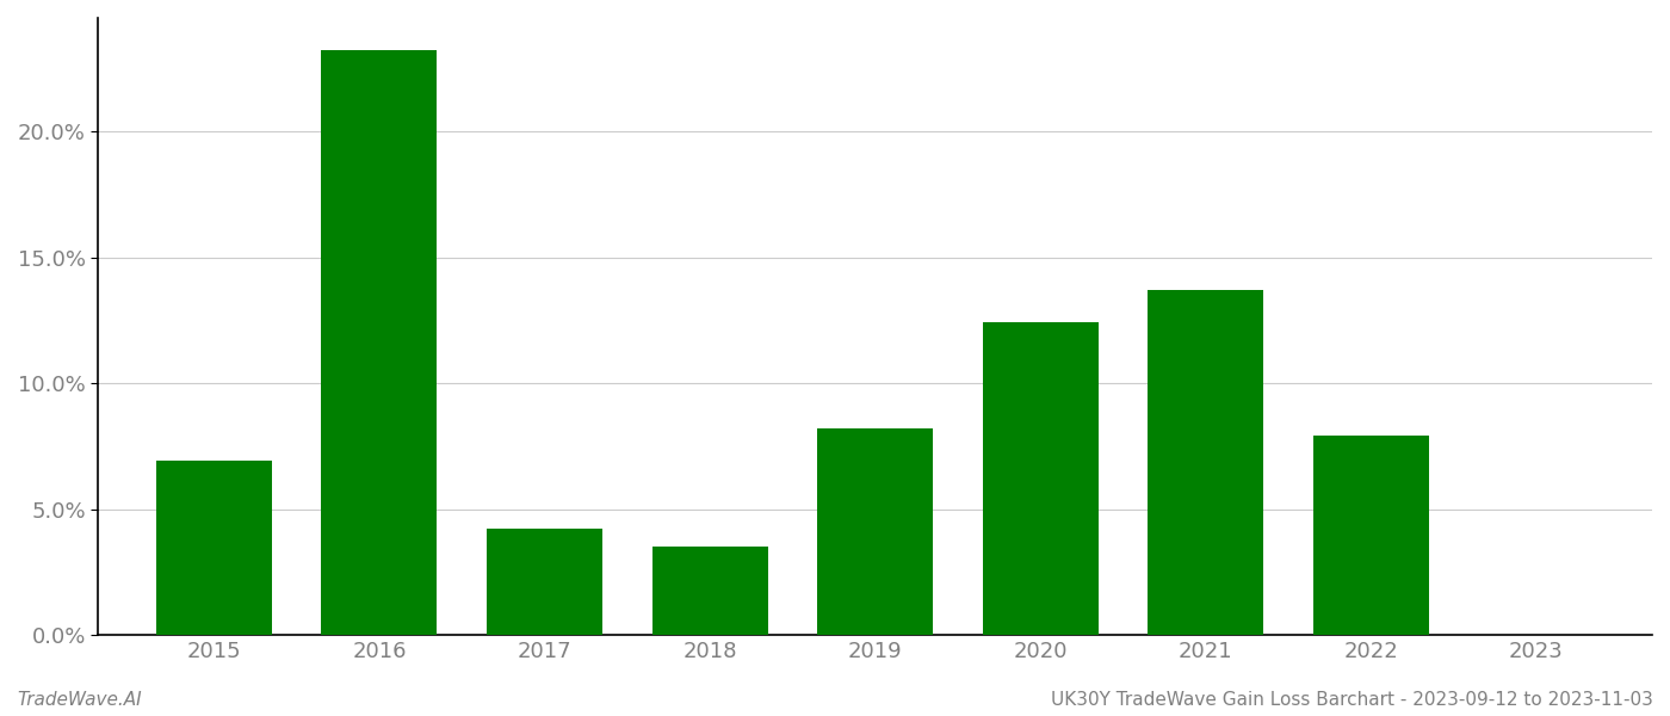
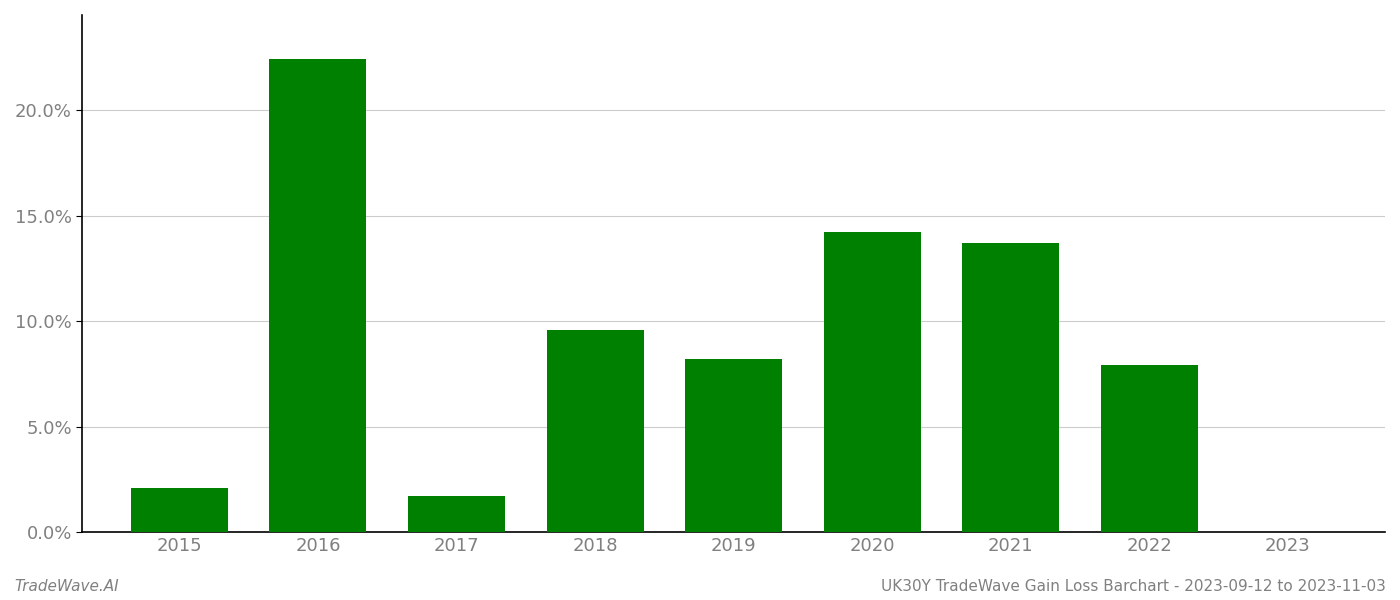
2015: 6.9% -> 2.1%
2016: 23.2% -> 22.4%
2017: 4.2% -> 1.7%
2018: 3.5% -> 9.6%
2020: 12.4% -> 14.2%
